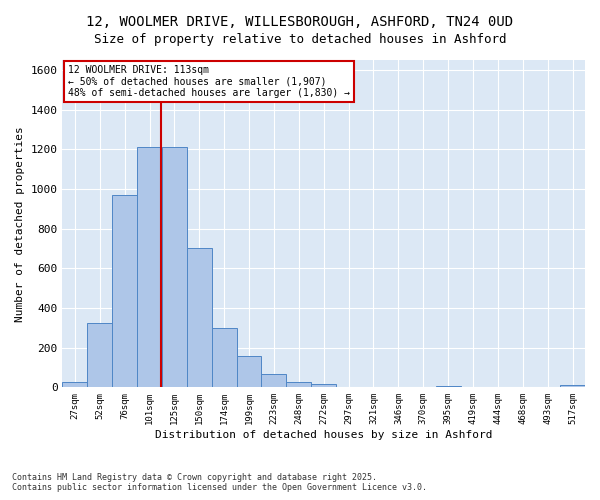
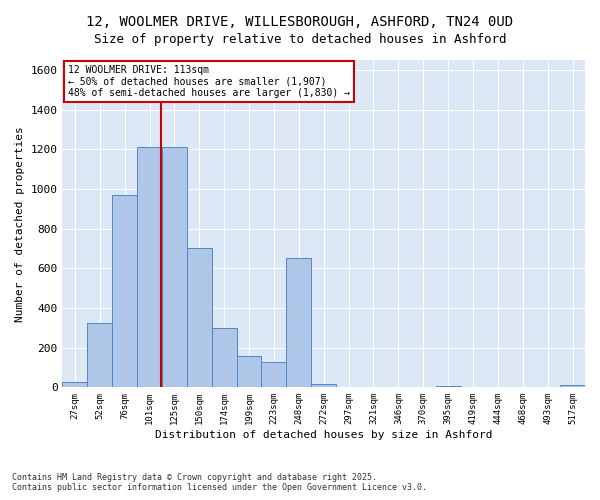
223sqm: 60 -> 130
248sqm: 20 -> 650
